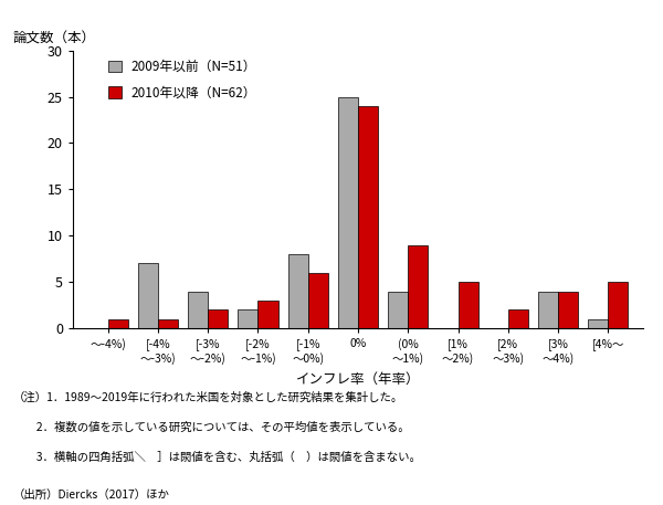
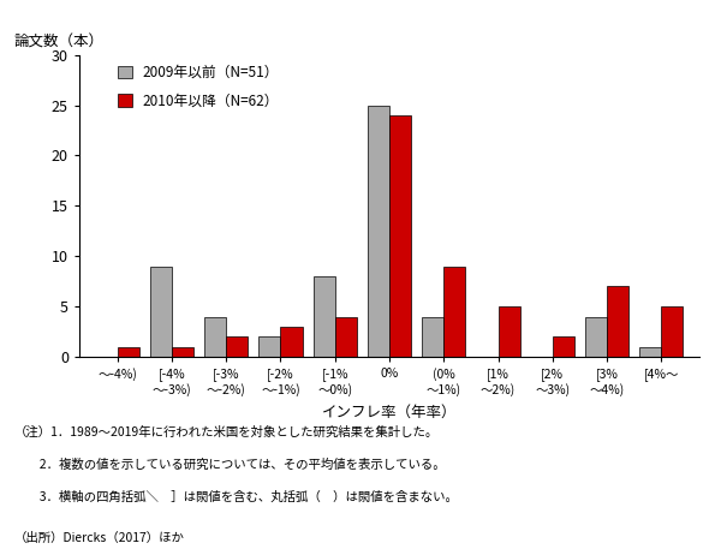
2009年以前（N=51）/[-4% ～-3%): 7 -> 9
2010年以降（N=62）/[-1% ～0%): 6 -> 4
2010年以降（N=62）/[3% ～4%): 4 -> 7
